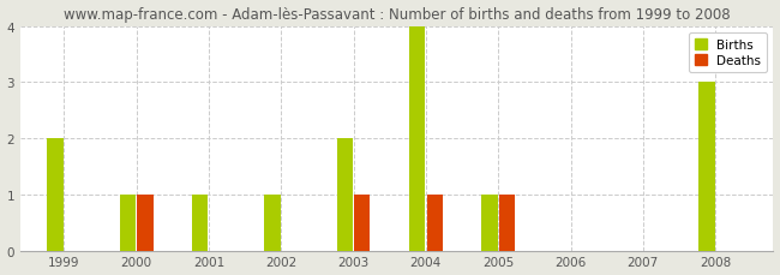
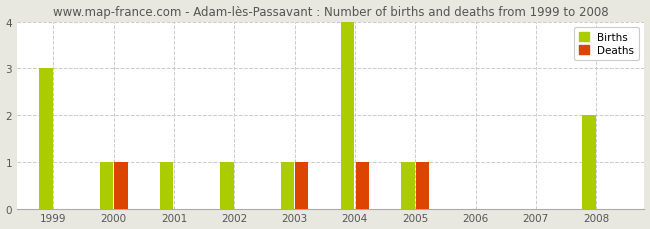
Births/1999: 2 -> 3
Births/2003: 2 -> 1
Births/2008: 3 -> 2
